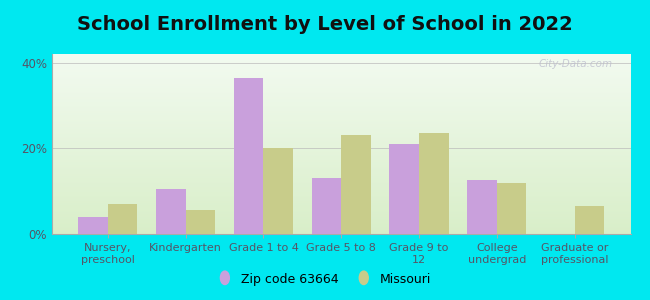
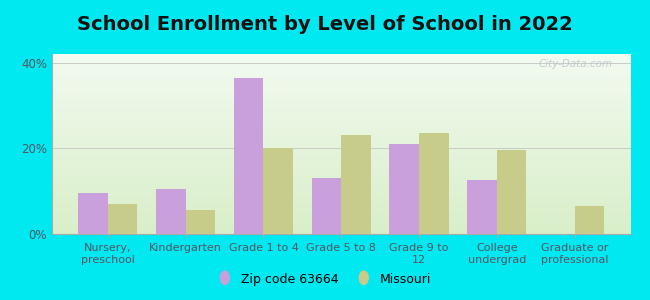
Zip code 63664/Nursery, preschool: 4.0% -> 9.5%
Missouri/College undergrad: 12.0% -> 19.5%
